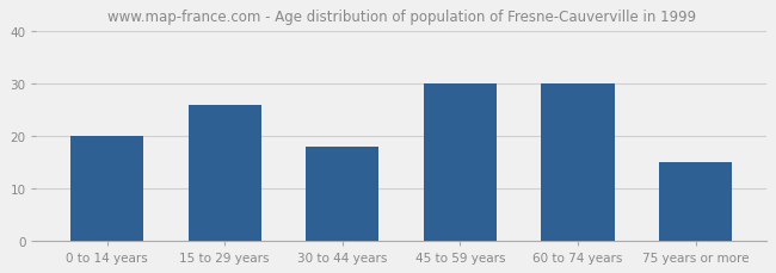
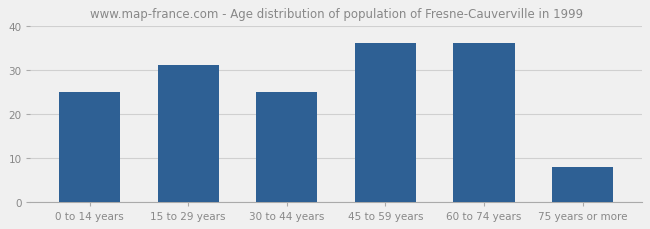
0 to 14 years: 20 -> 25
15 to 29 years: 26 -> 31
30 to 44 years: 18 -> 25
45 to 59 years: 30 -> 36
60 to 74 years: 30 -> 36
75 years or more: 15 -> 8
